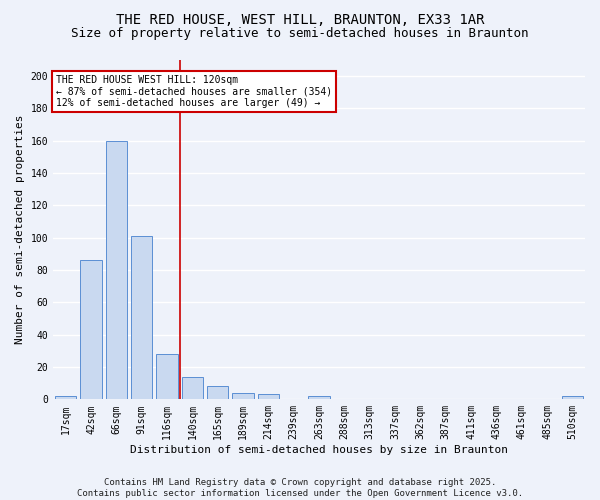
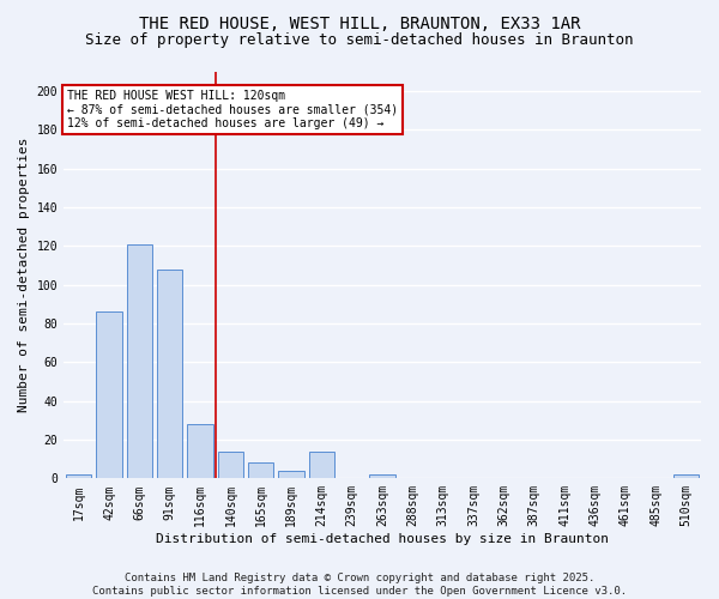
66sqm: 160 -> 121
91sqm: 101 -> 108
214sqm: 3 -> 14
